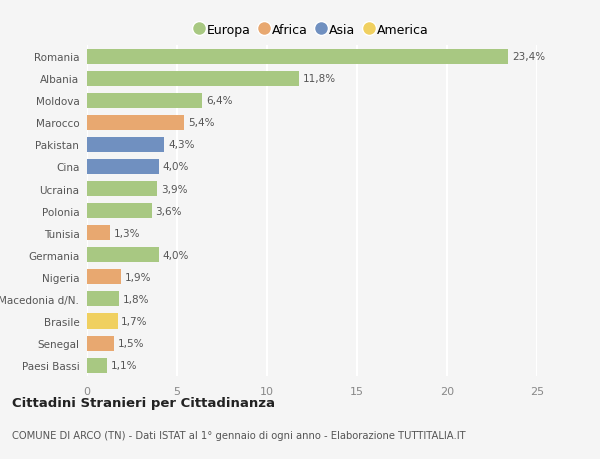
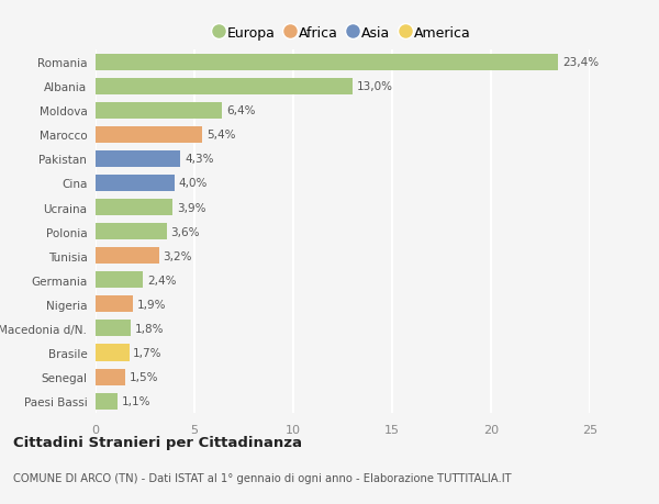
Albania: 11,8% -> 13,0%
Tunisia: 1,3% -> 3,2%
Germania: 4,0% -> 2,4%
